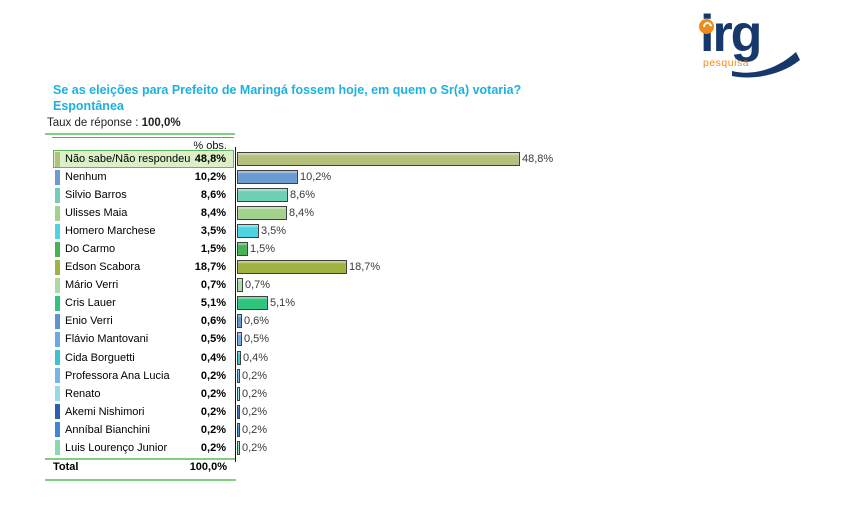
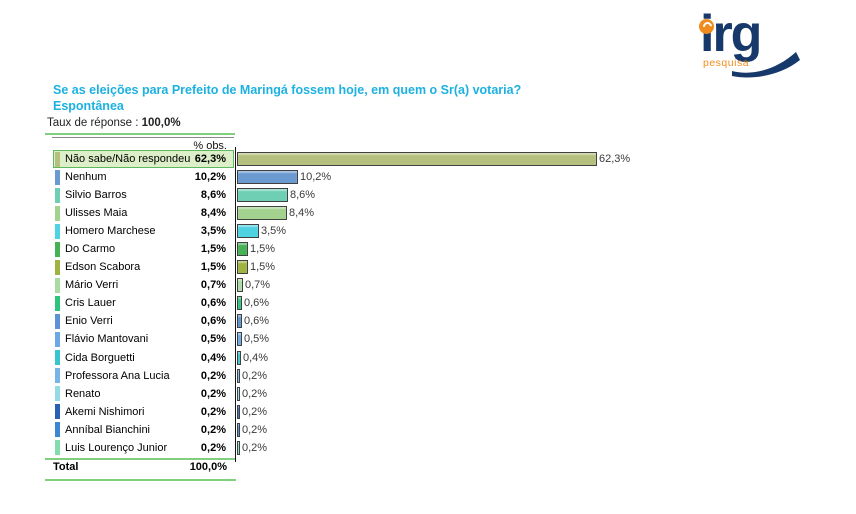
Não sabe/Não respondeu: 48,8% -> 62,3%
Edson Scabora: 18,7% -> 1,5%
Cris Lauer: 5,1% -> 0,6%
